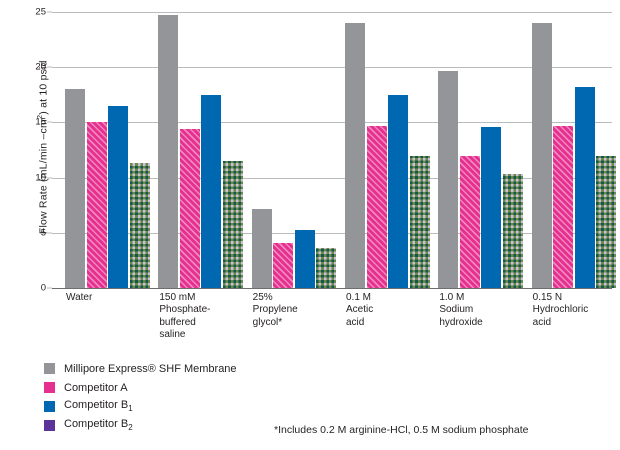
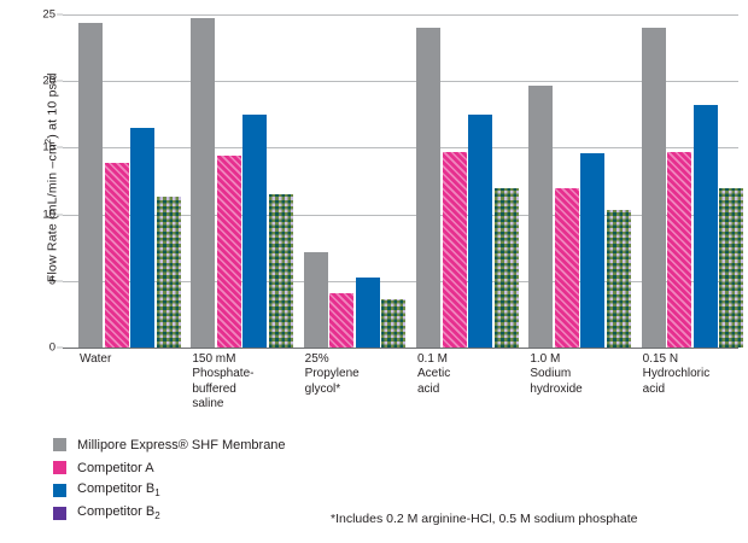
Millipore Express® SHF Membrane/Water: 18.0 -> 24.4
Competitor A/Water: 15.0 -> 13.9
